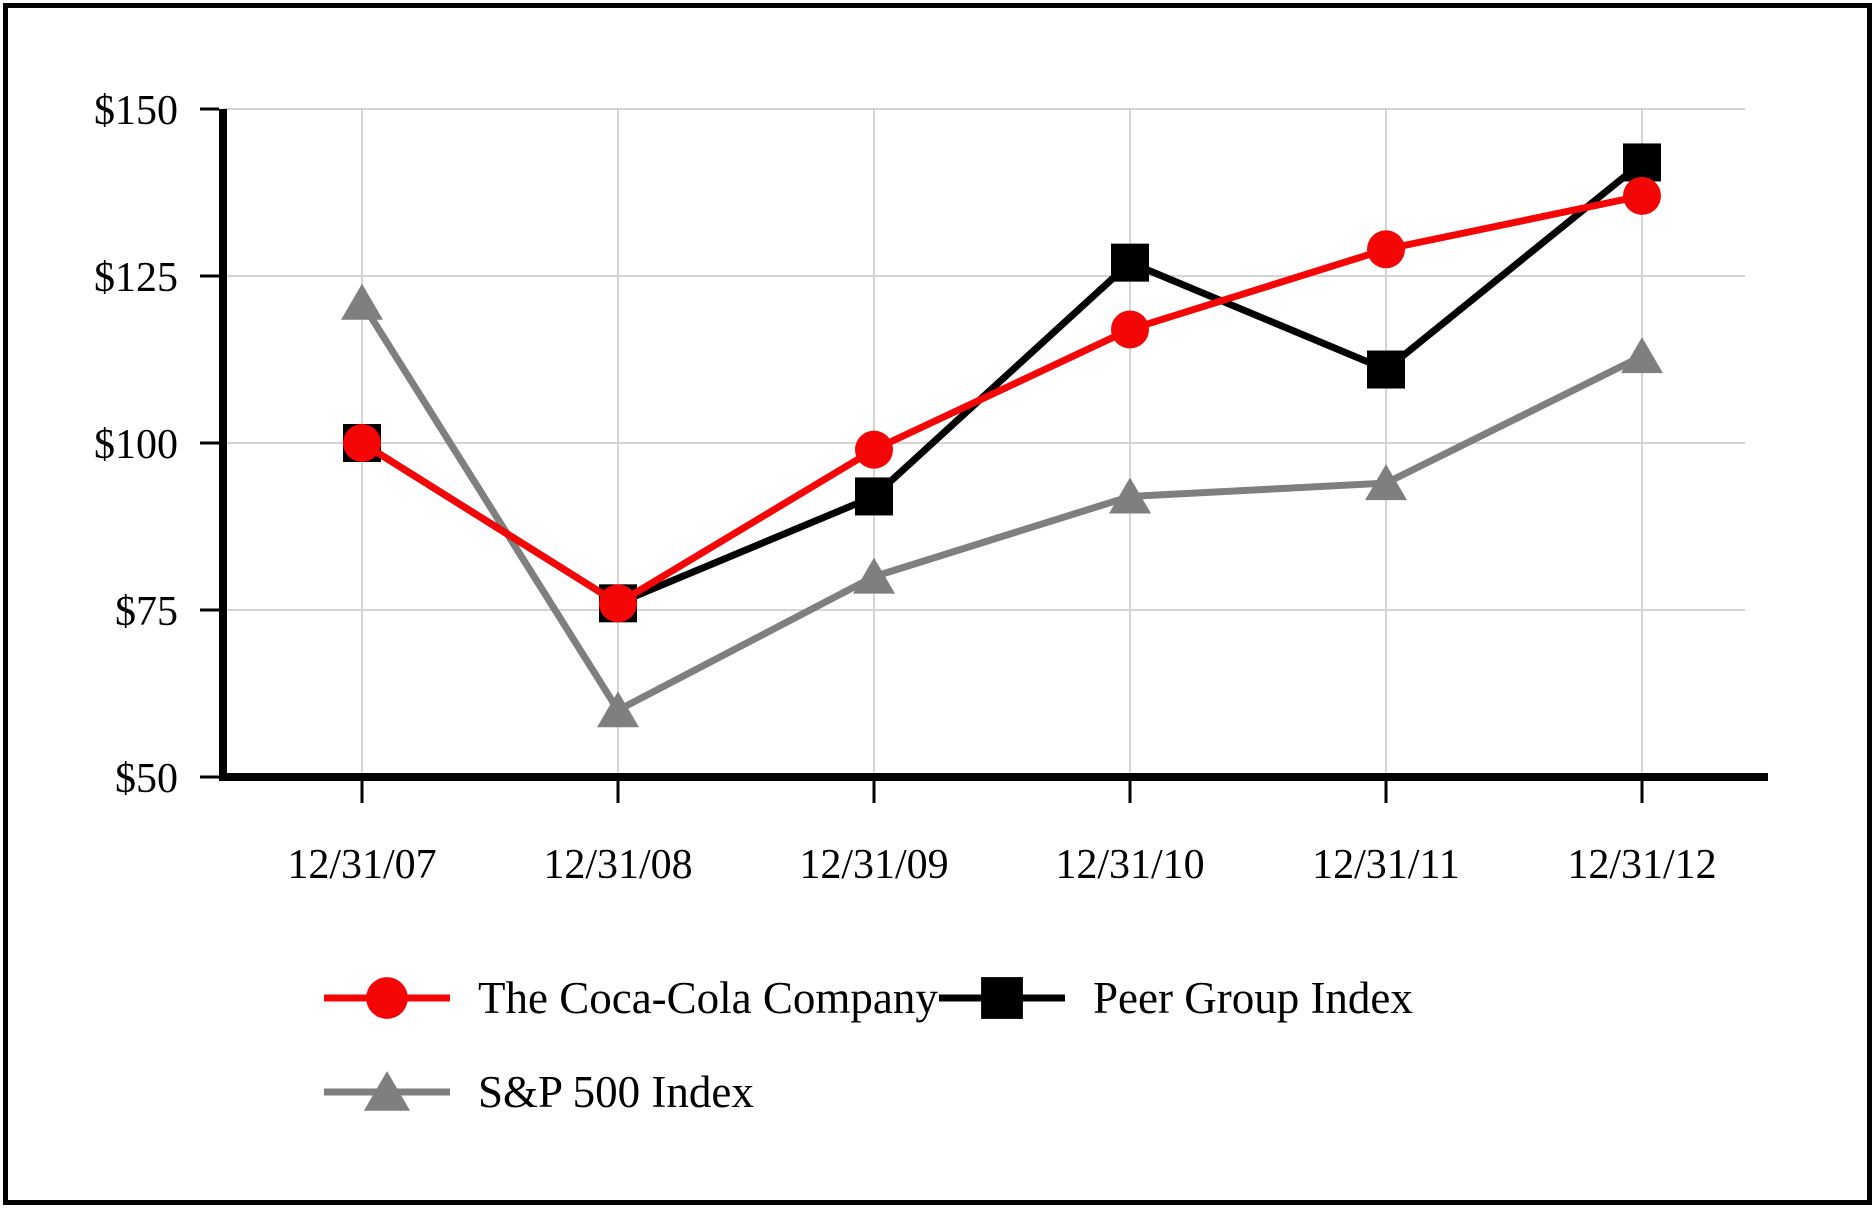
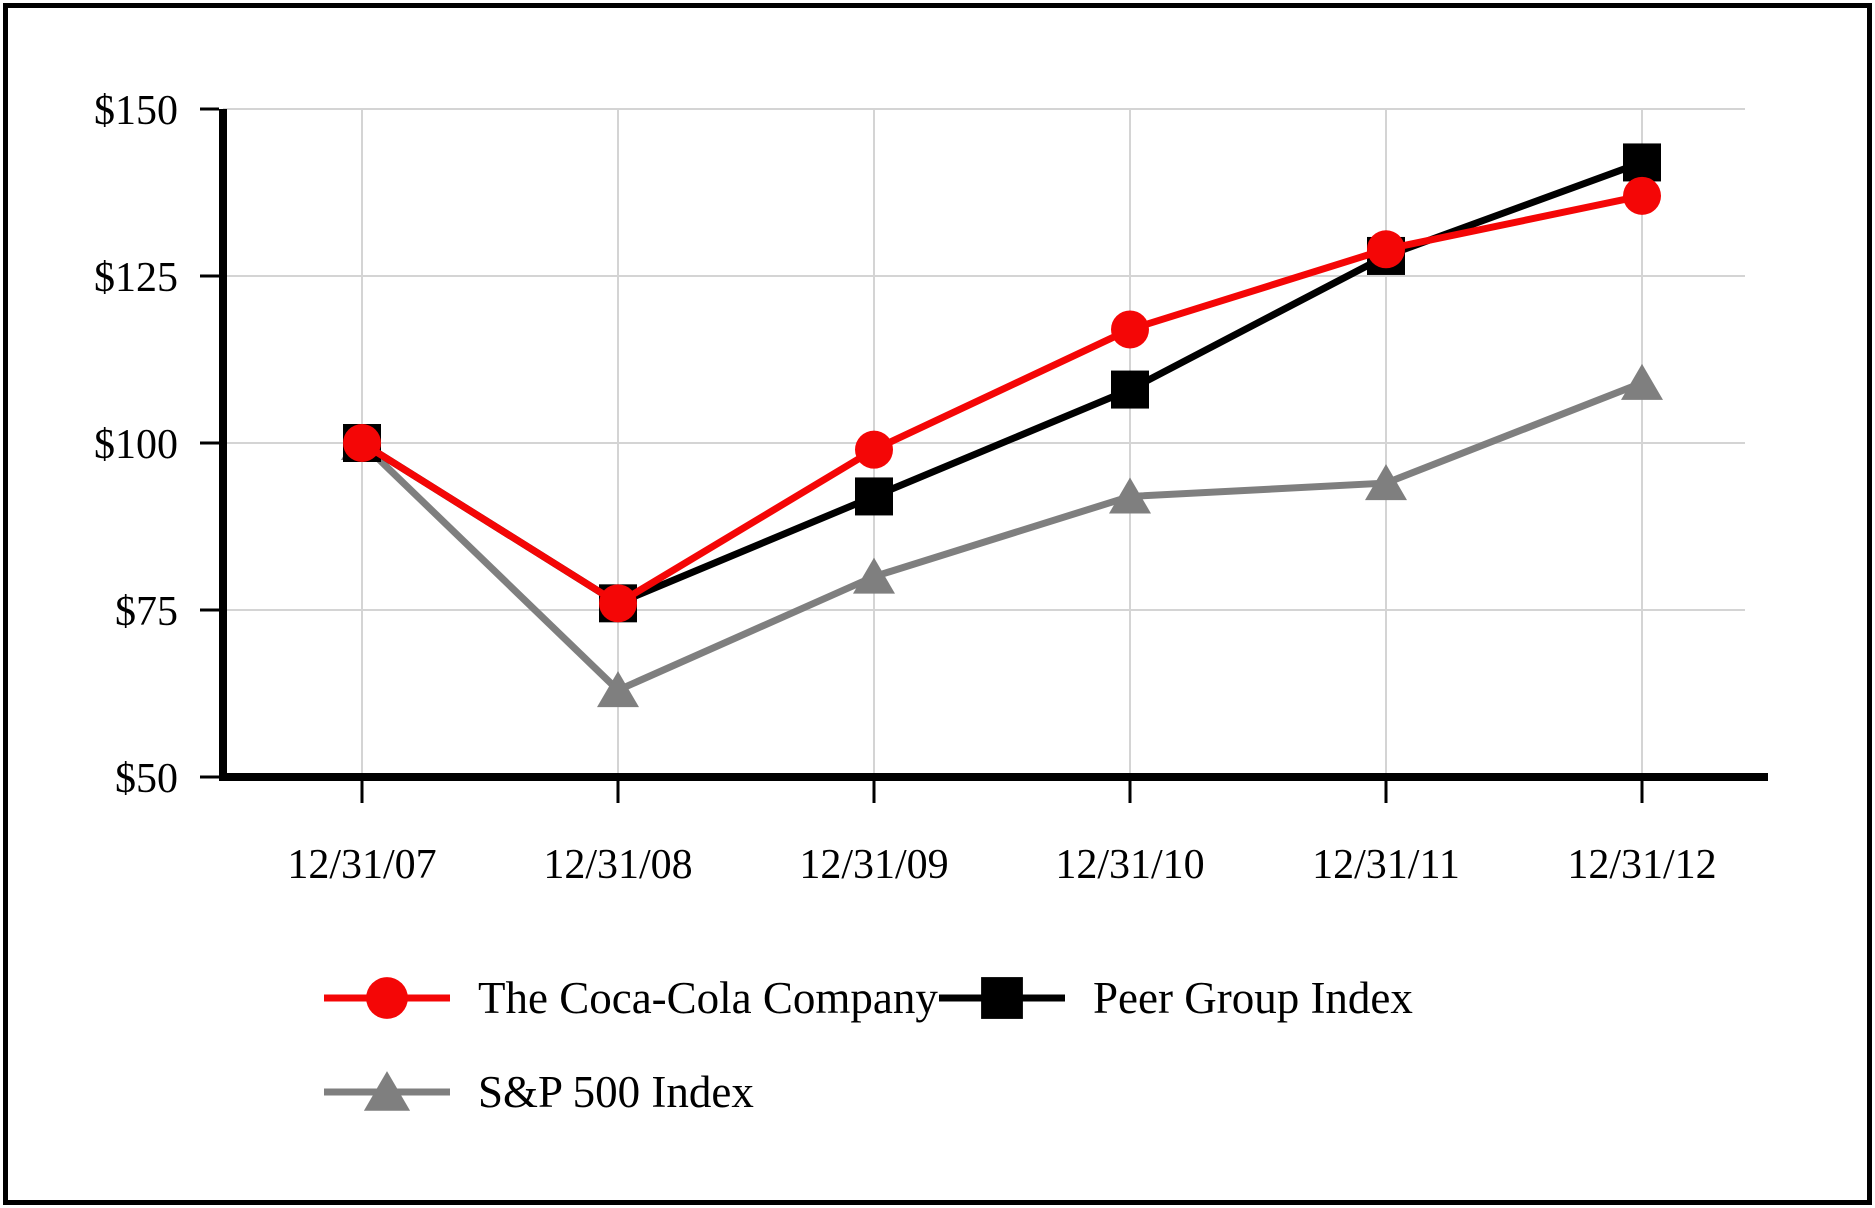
S&P 500 Index/12/31/07: $121 -> $100
S&P 500 Index/12/31/08: $60 -> $63
Peer Group Index/12/31/10: $127 -> $108
Peer Group Index/12/31/11: $111 -> $128
S&P 500 Index/12/31/12: $113 -> $109
